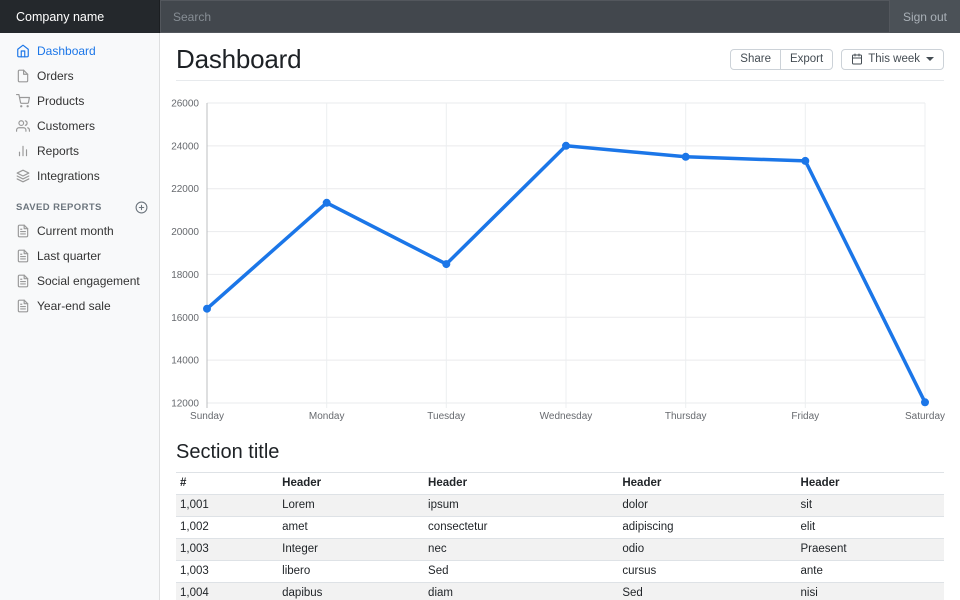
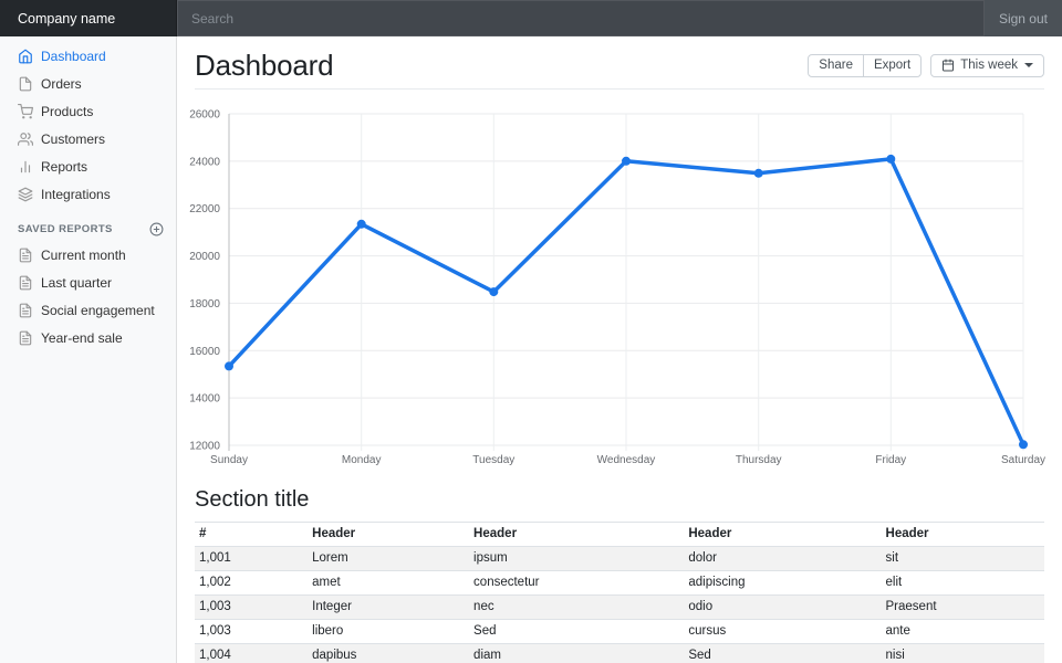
Sunday: 16400 -> 15300
Friday: 23300 -> 24100
